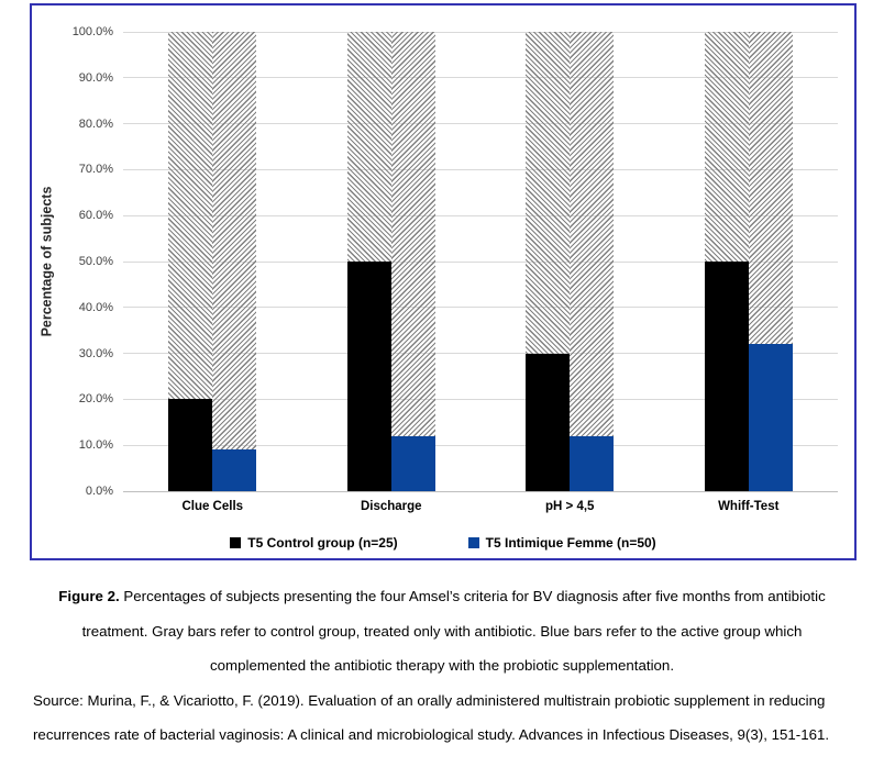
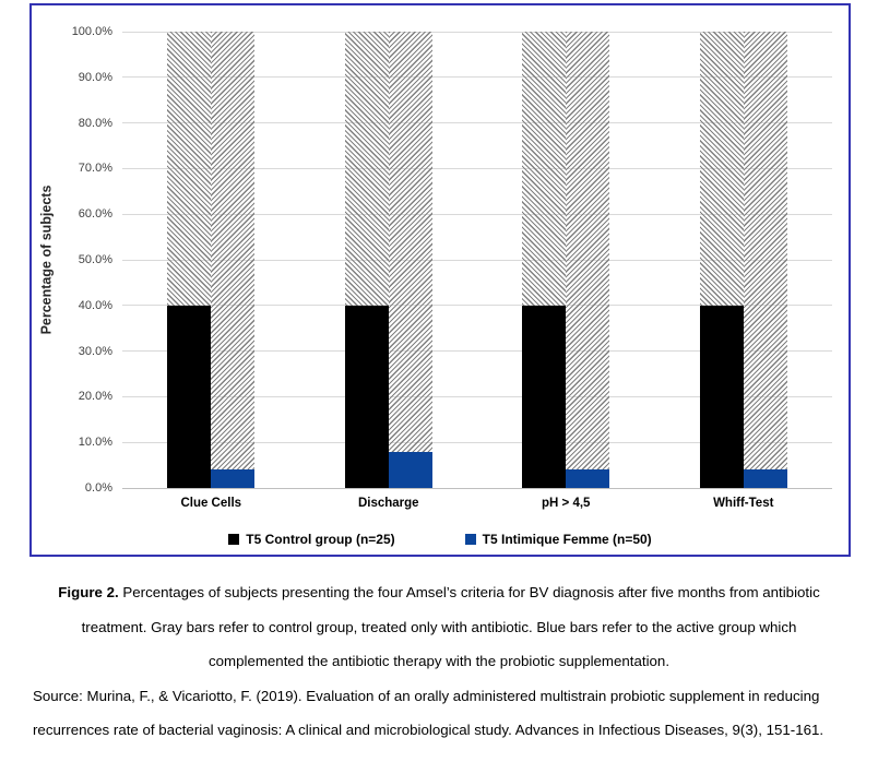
T5 Control group (n=25)/Clue Cells: 20% -> 40%
T5 Intimique Femme (n=50)/Clue Cells: 9% -> 4%
T5 Control group (n=25)/Discharge: 50% -> 40%
T5 Intimique Femme (n=50)/Discharge: 12% -> 8%
T5 Control group (n=25)/pH > 4,5: 30% -> 40%
T5 Intimique Femme (n=50)/pH > 4,5: 12% -> 4%
T5 Control group (n=25)/Whiff-Test: 50% -> 40%
T5 Intimique Femme (n=50)/Whiff-Test: 32% -> 4%
